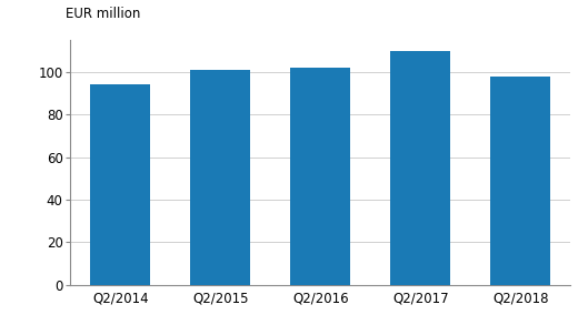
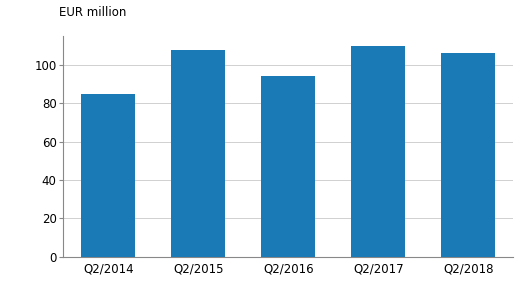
Q2/2014: 94 -> 85
Q2/2015: 101 -> 108
Q2/2016: 102 -> 94
Q2/2018: 98 -> 106
